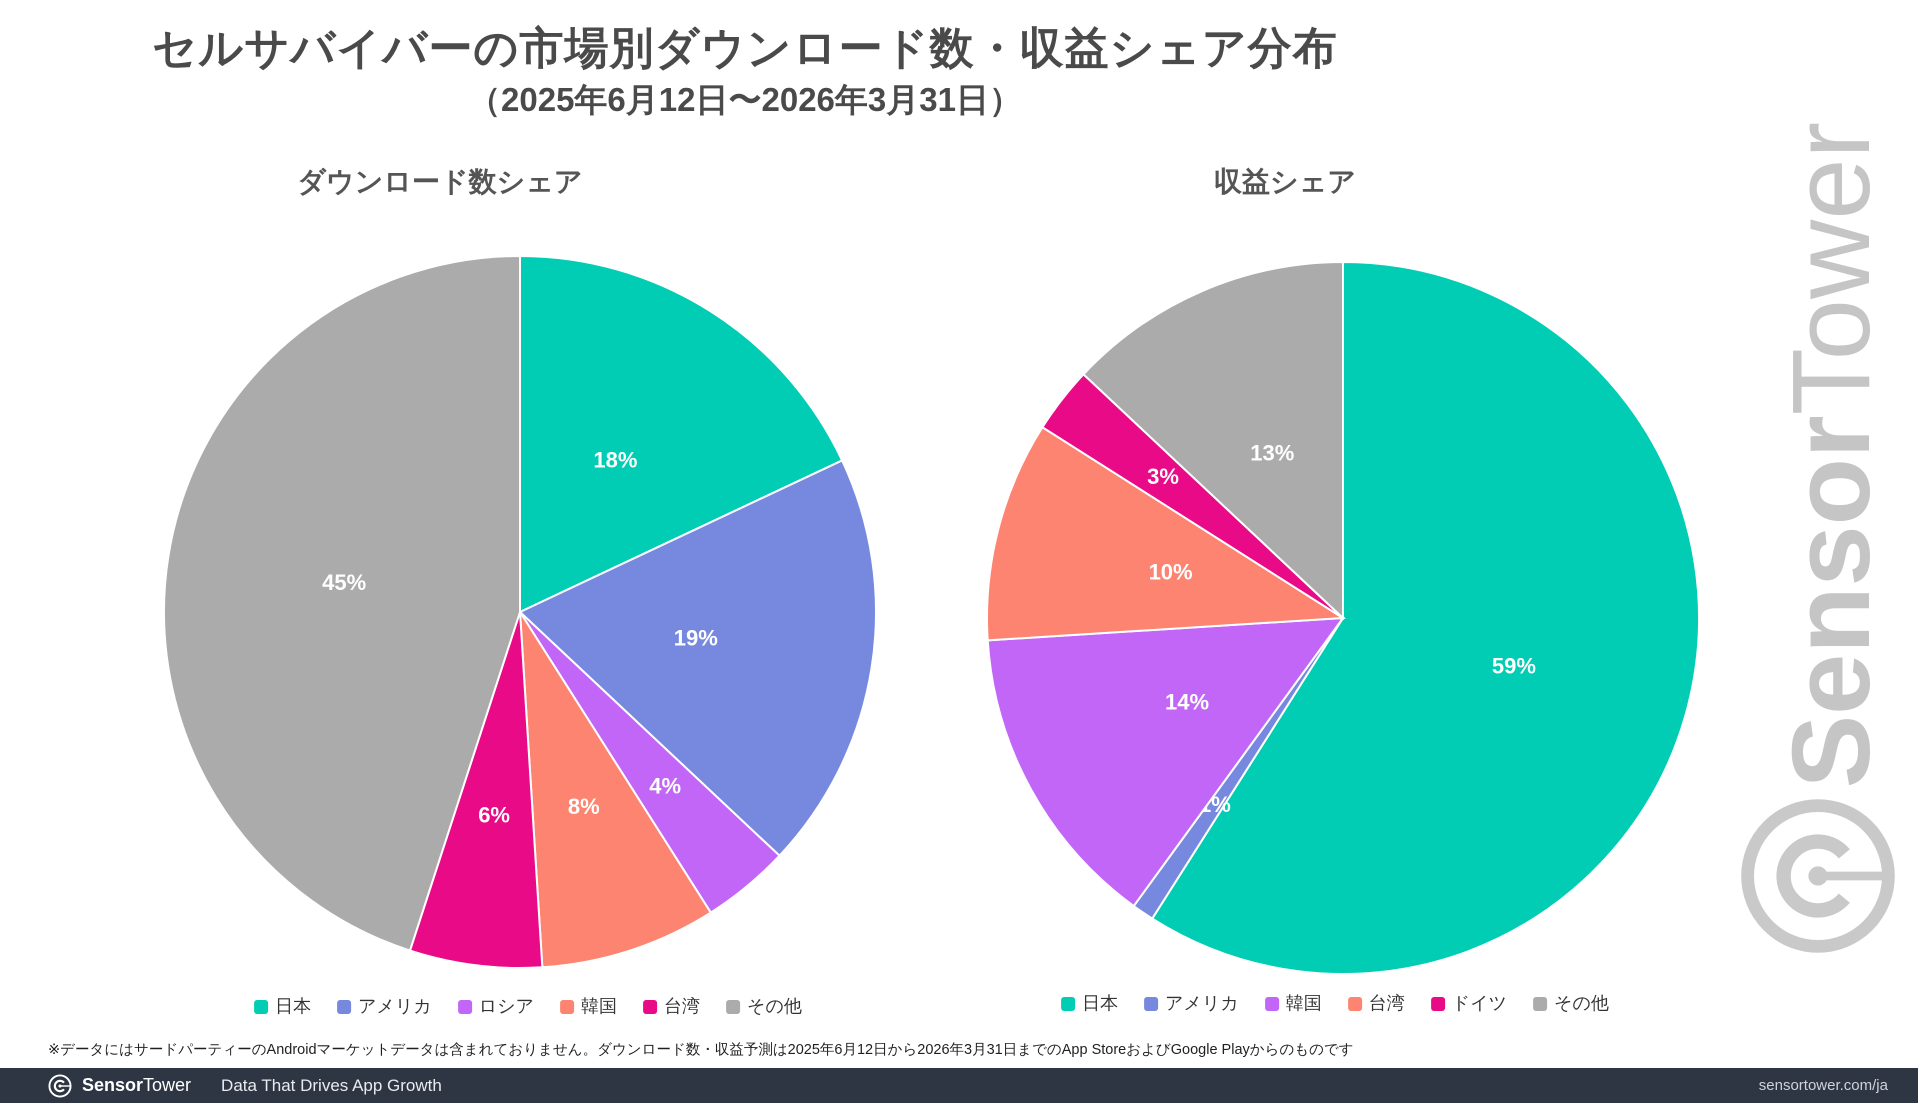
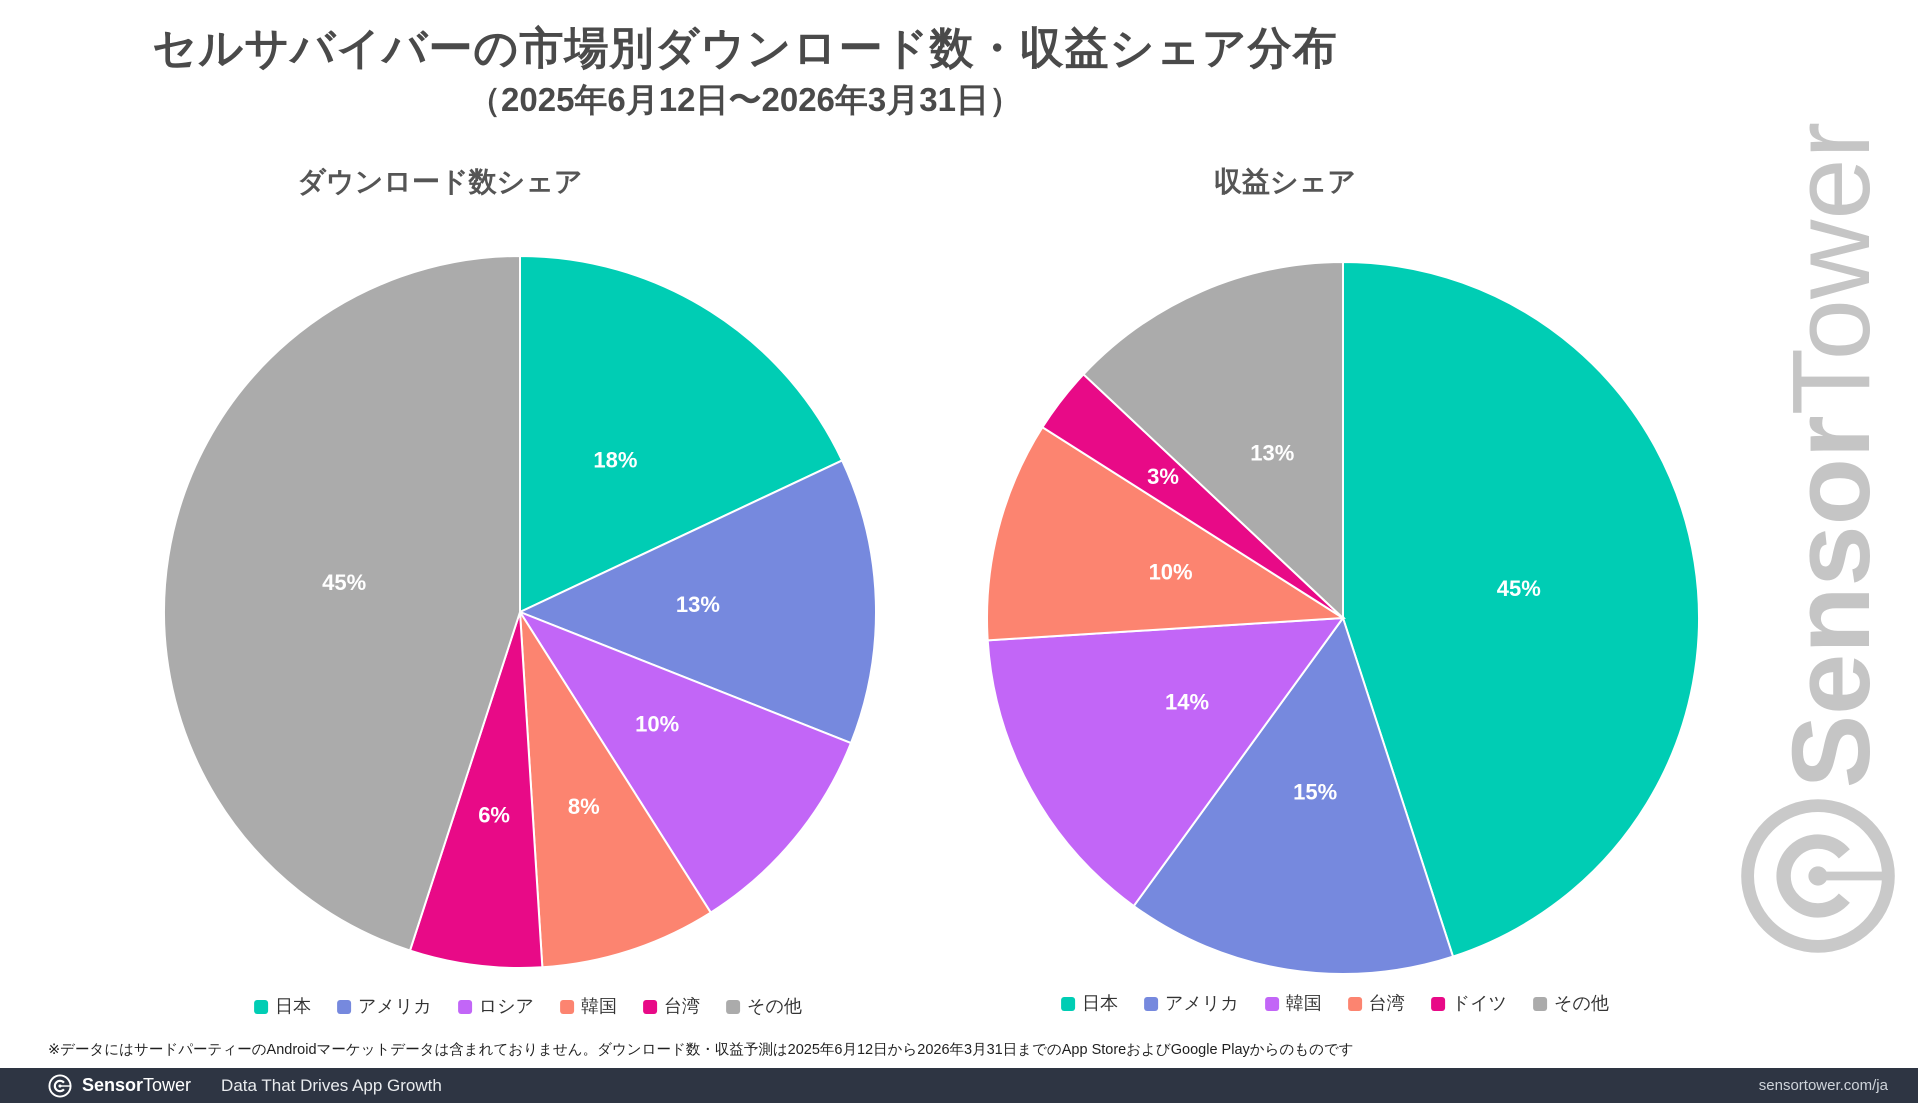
ダウンロード数シェア/アメリカ: 19% -> 13%
ダウンロード数シェア/ロシア: 4% -> 10%
収益シェア/日本: 59% -> 45%
収益シェア/アメリカ: 1% -> 15%
